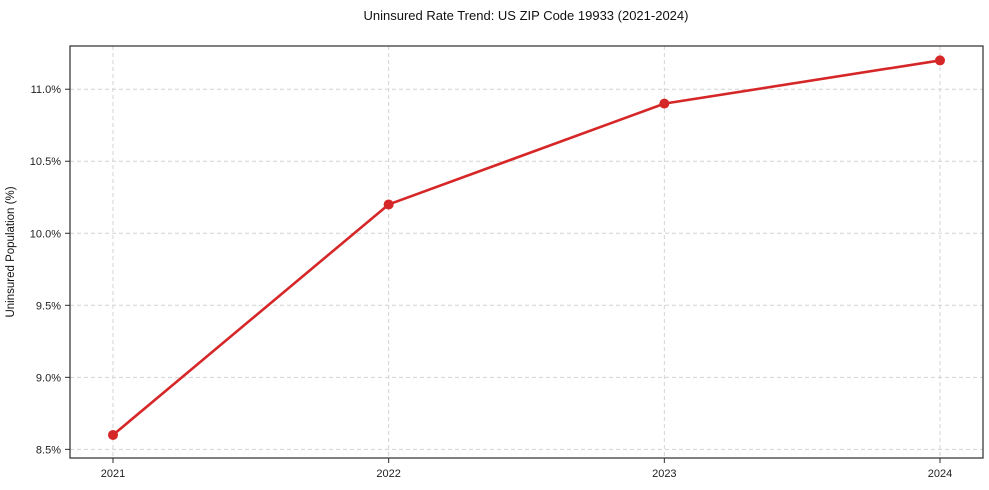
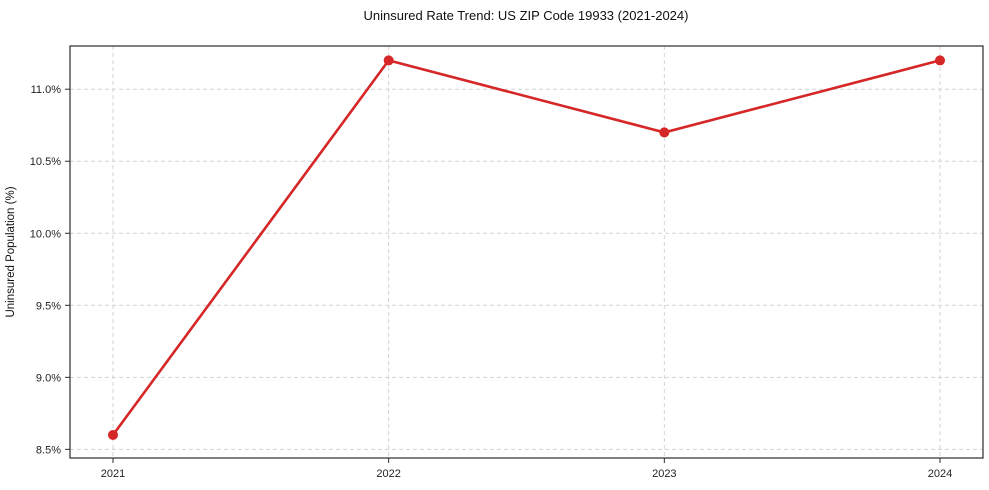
2022: 10.2% -> 11.2%
2023: 10.9% -> 10.7%
